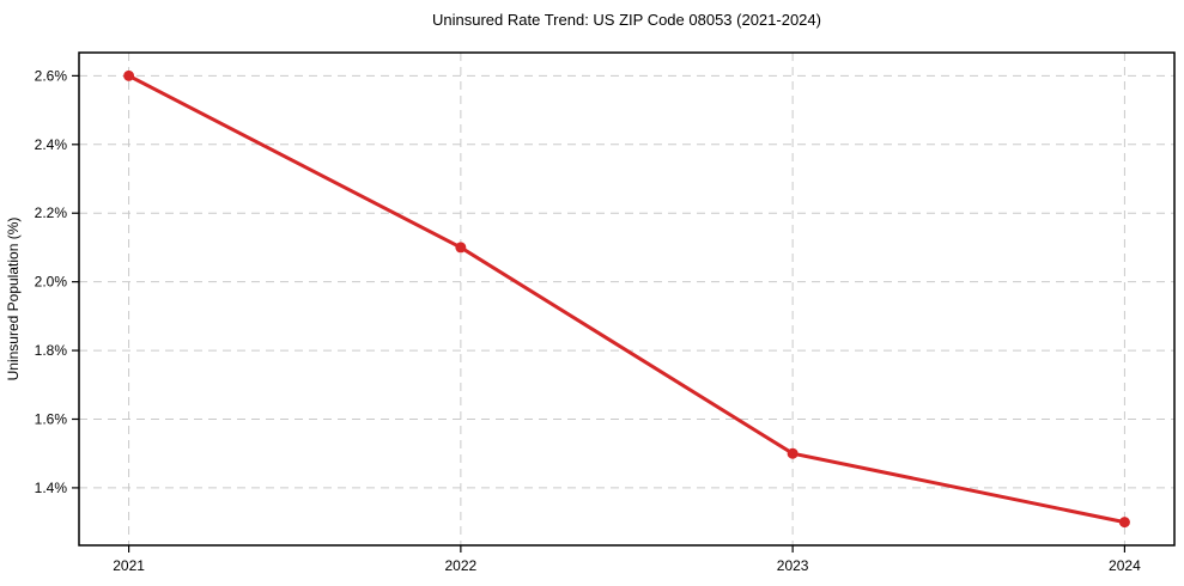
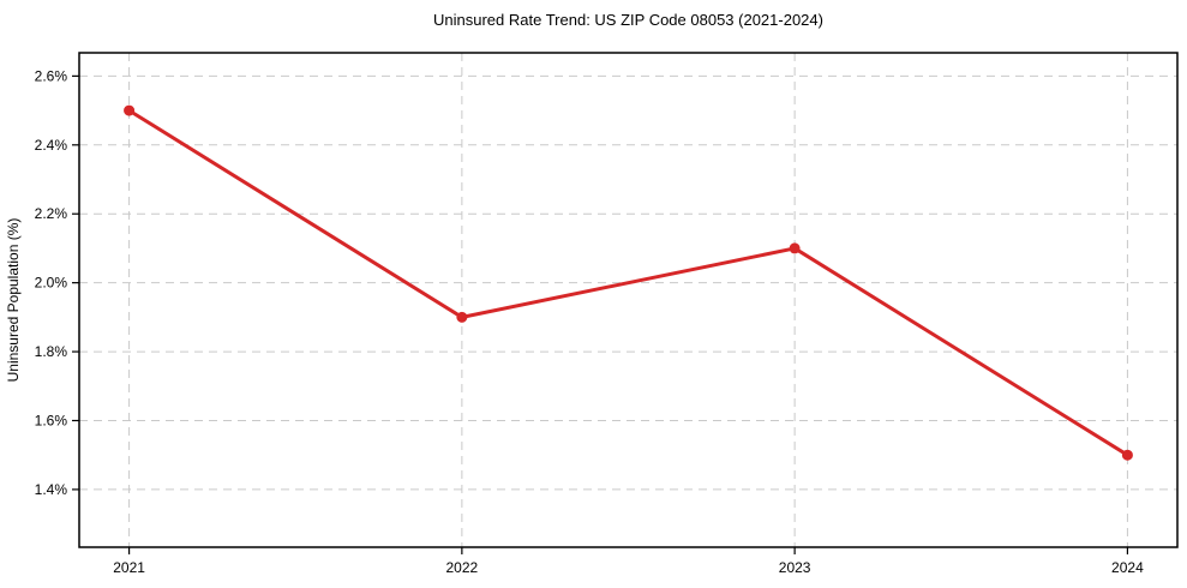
2021: 2.6% -> 2.5%
2022: 2.1% -> 1.9%
2023: 1.5% -> 2.1%
2024: 1.3% -> 1.5%
